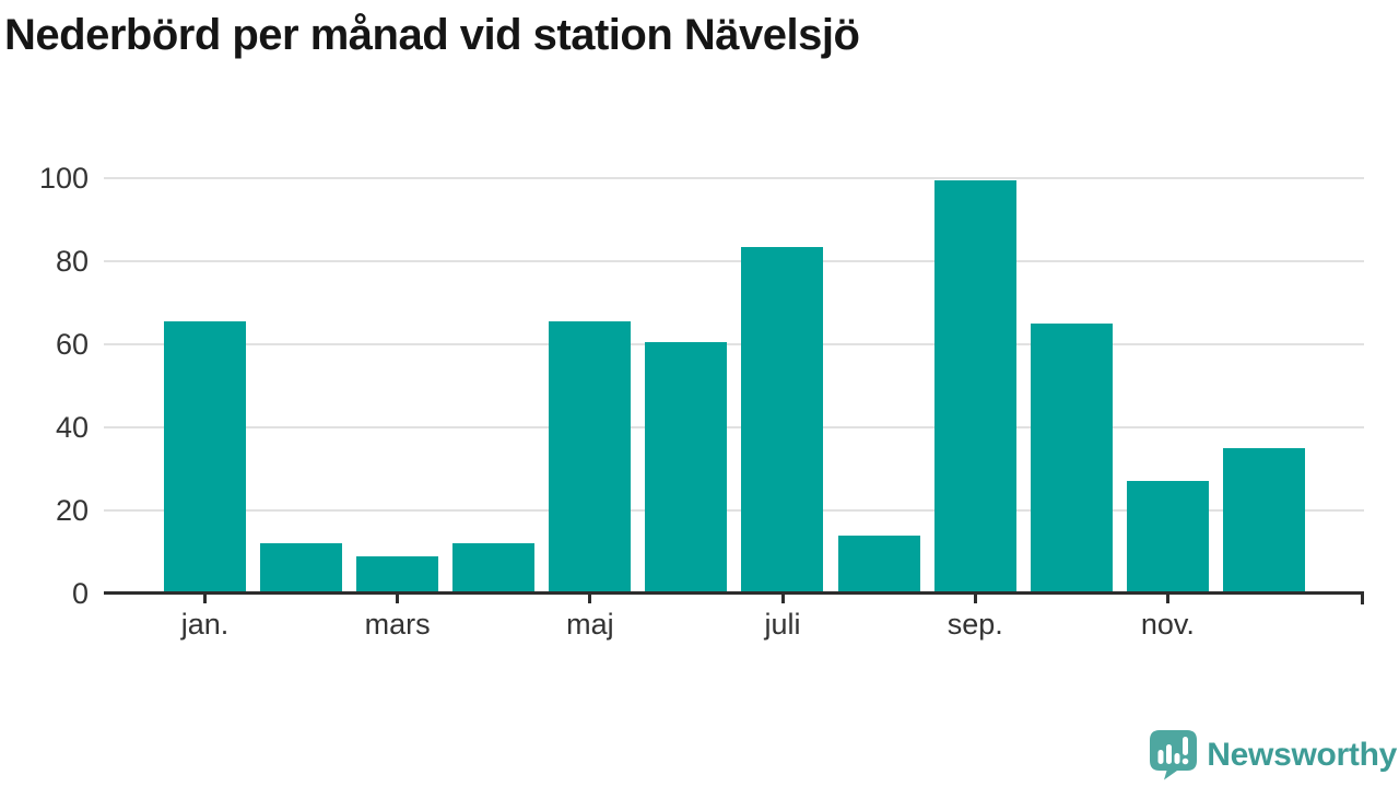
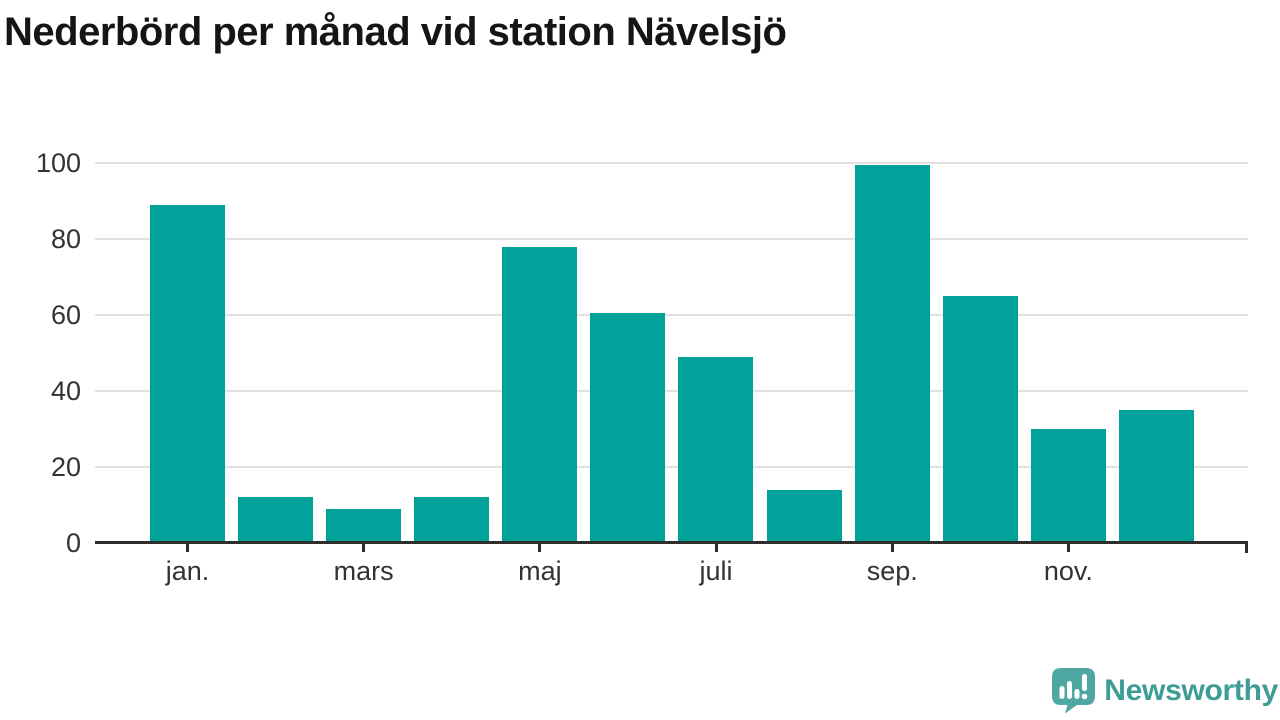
jan.: 66 -> 89
maj: 66 -> 78
juli: 84 -> 49
nov.: 27 -> 30
